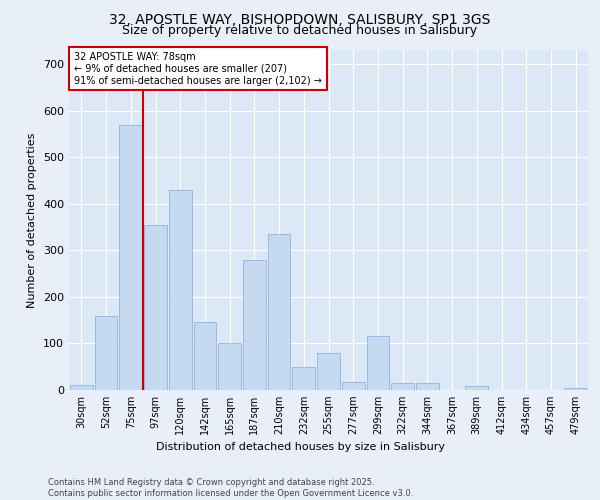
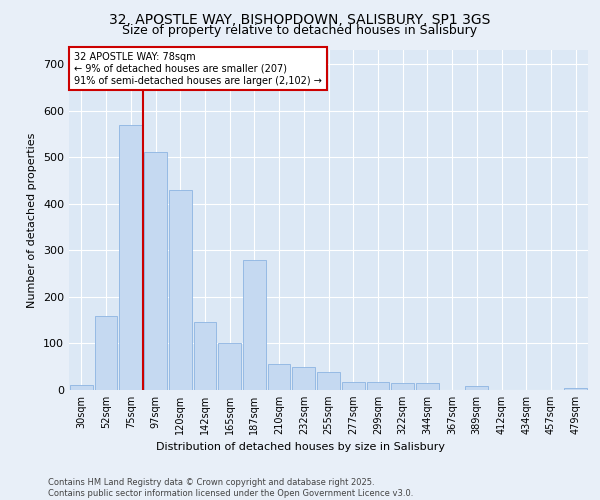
97sqm: 355 -> 510
210sqm: 335 -> 55
255sqm: 80 -> 38
299sqm: 115 -> 18
